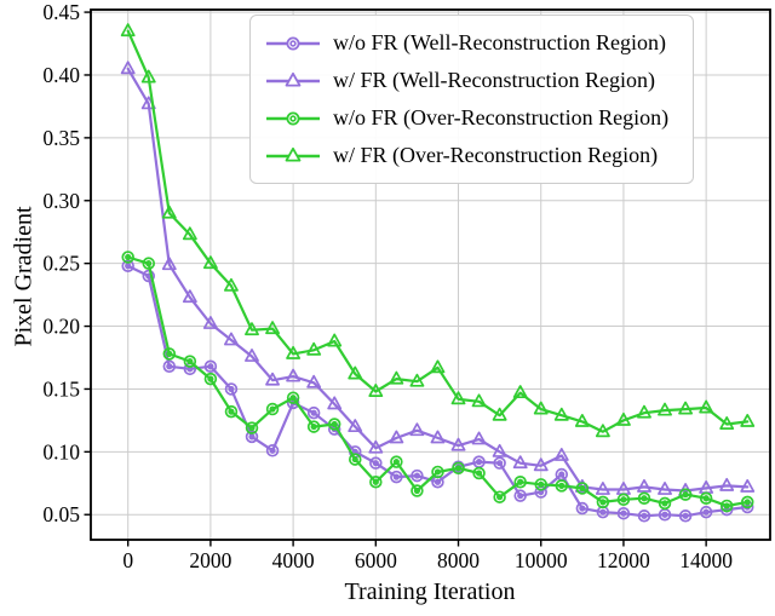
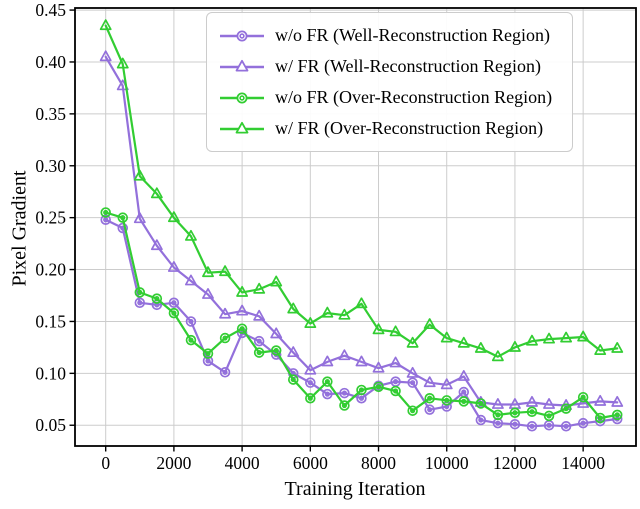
w/o FR (Over-Reconstruction Region)/14000: 0.063 -> 0.077
